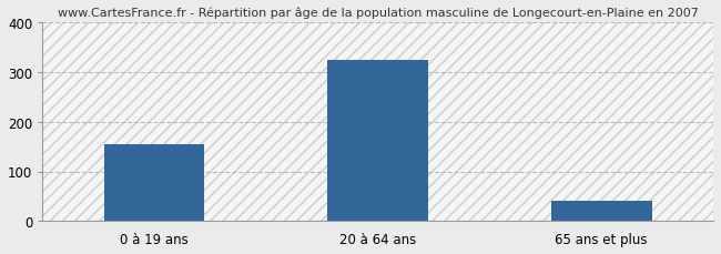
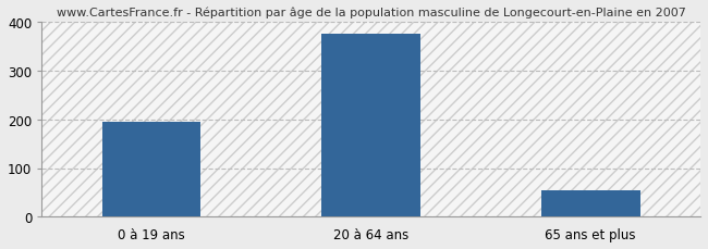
0 à 19 ans: 155 -> 195
20 à 64 ans: 325 -> 375
65 ans et plus: 40 -> 55
